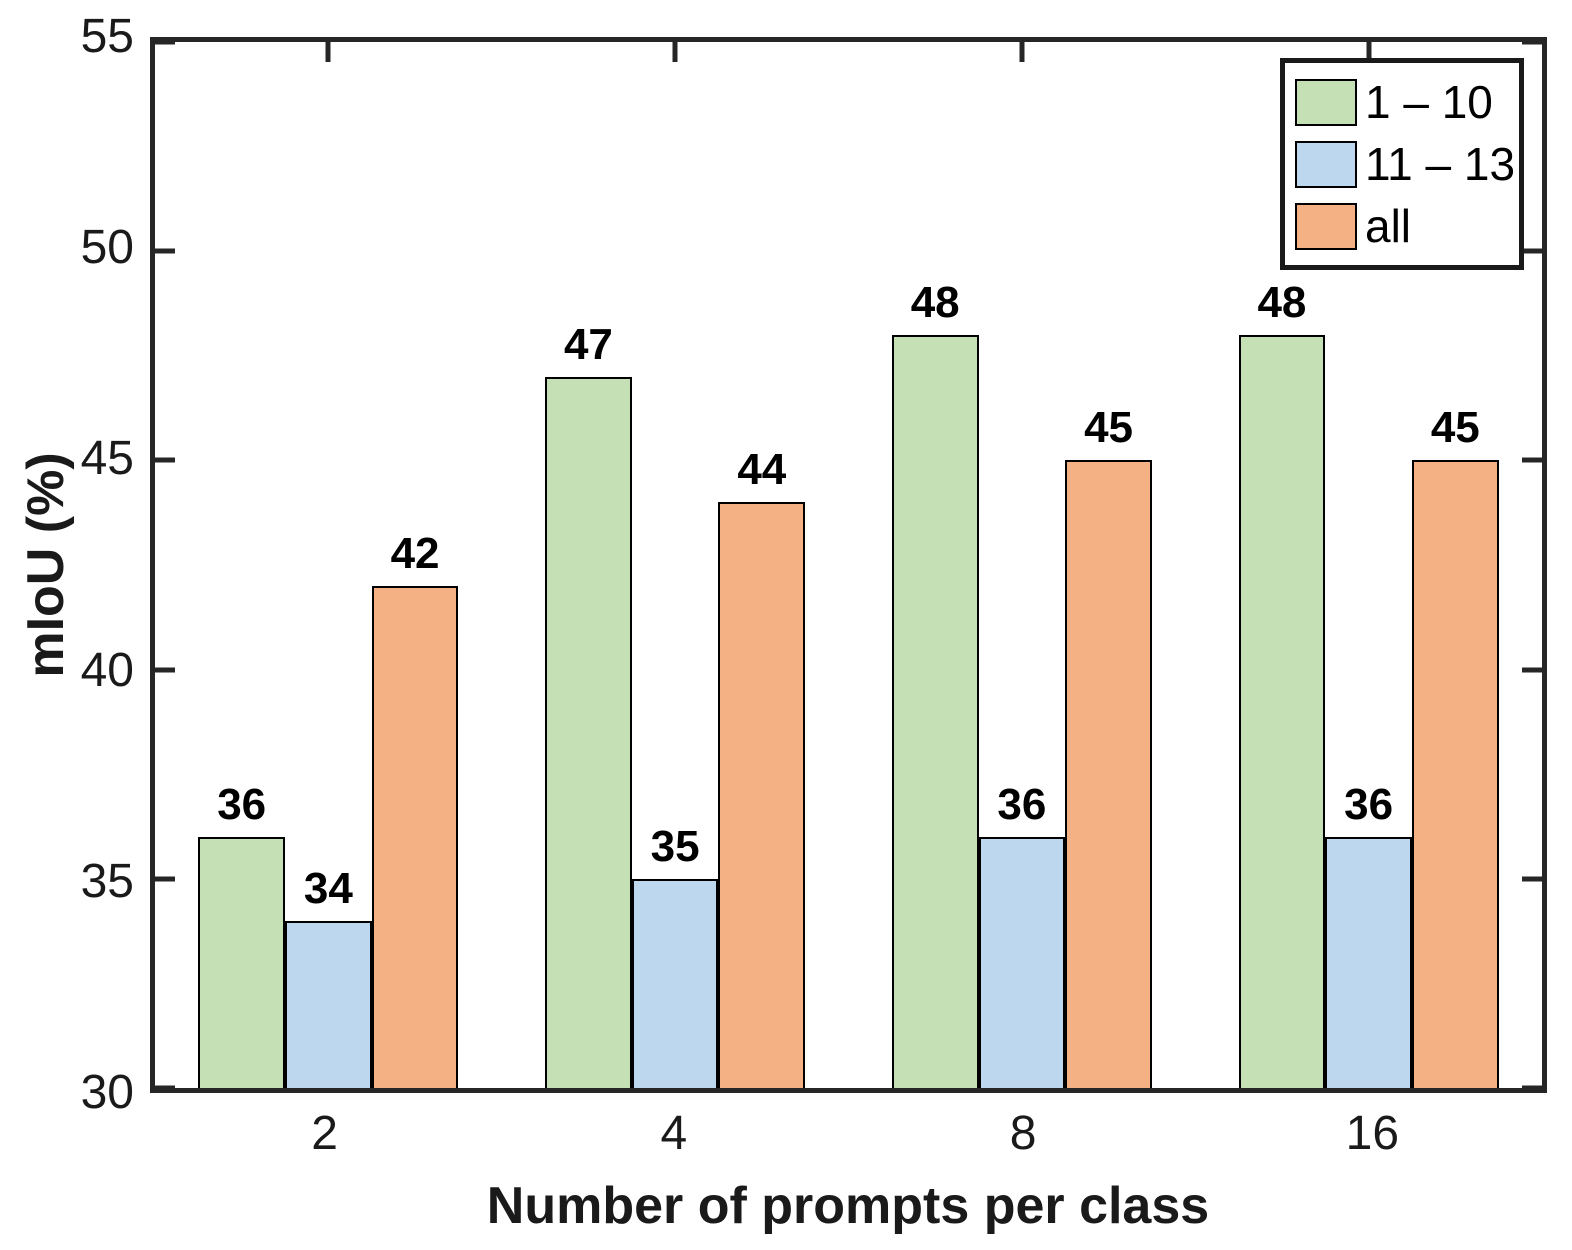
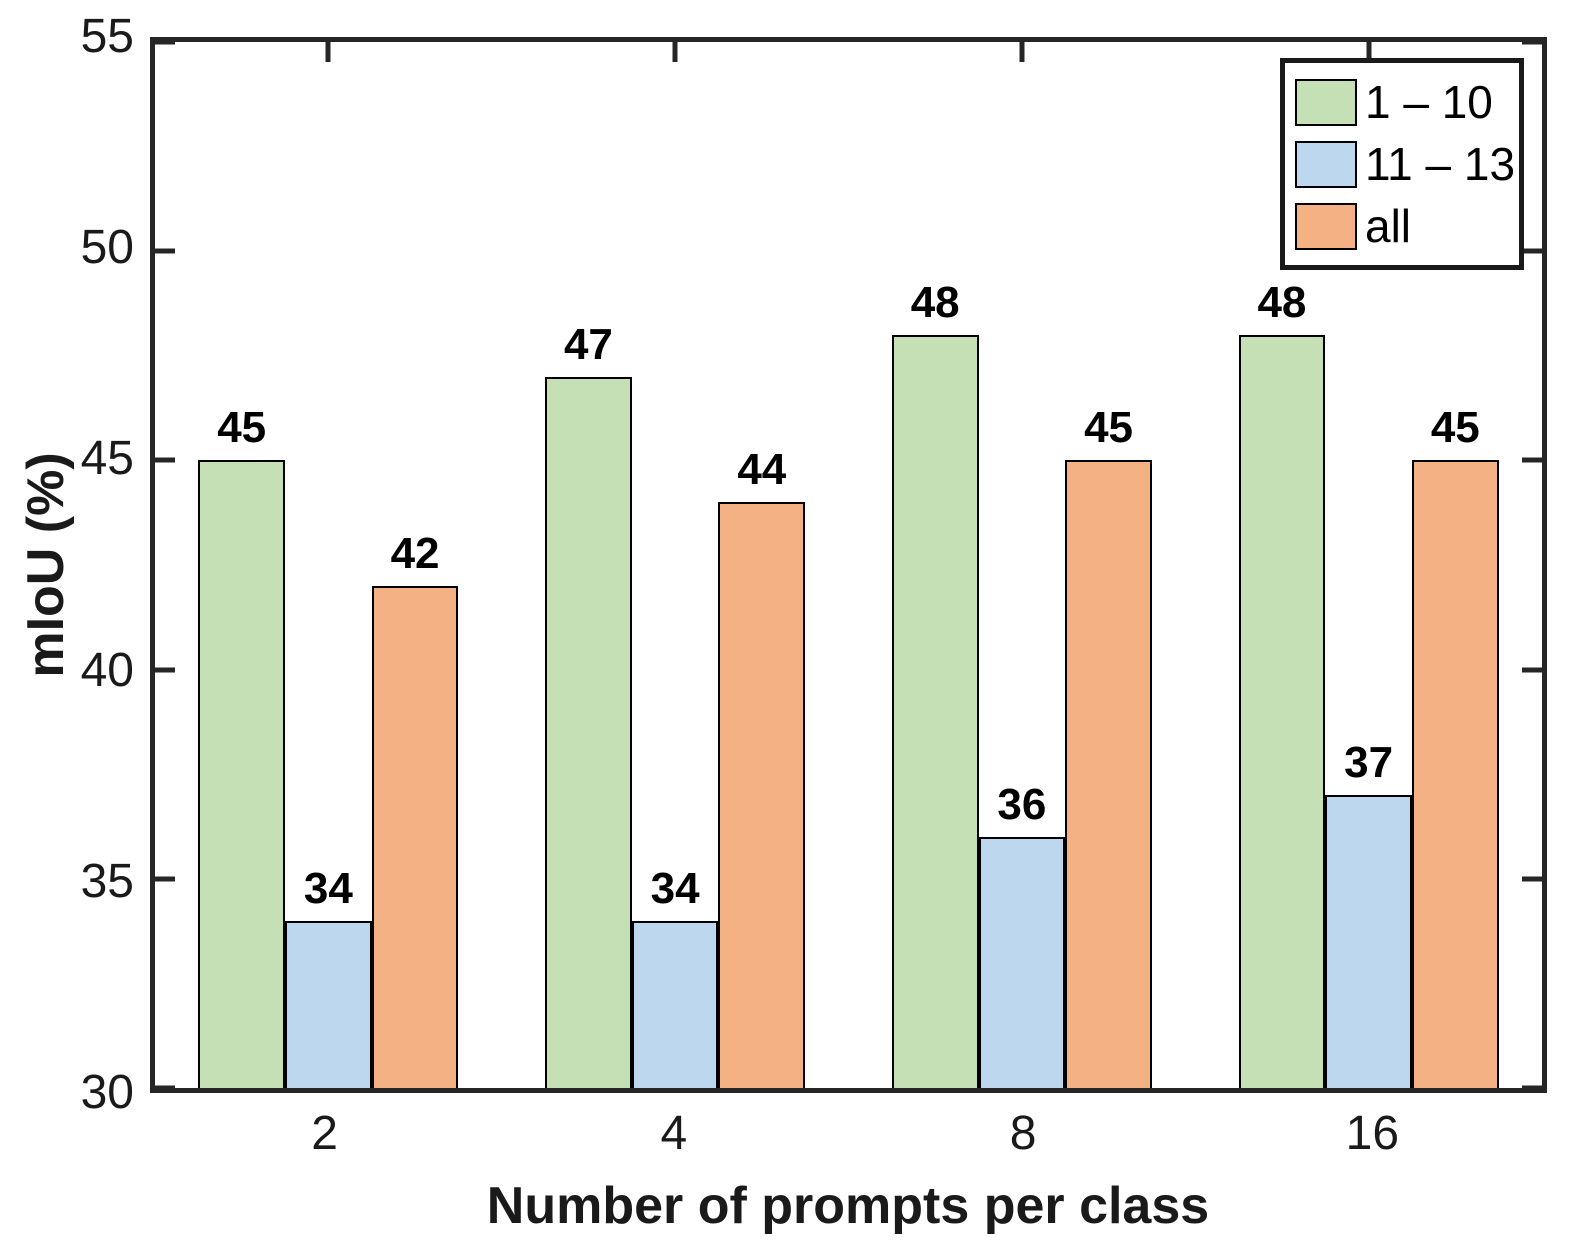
1 – 10/2: 36 -> 45
11 – 13/4: 35 -> 34
11 – 13/16: 36 -> 37
